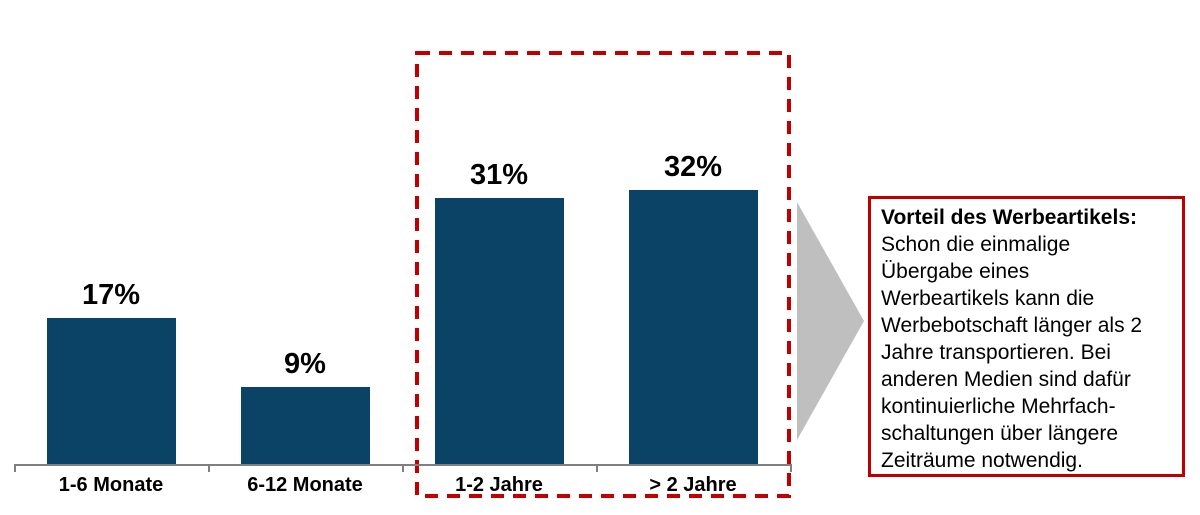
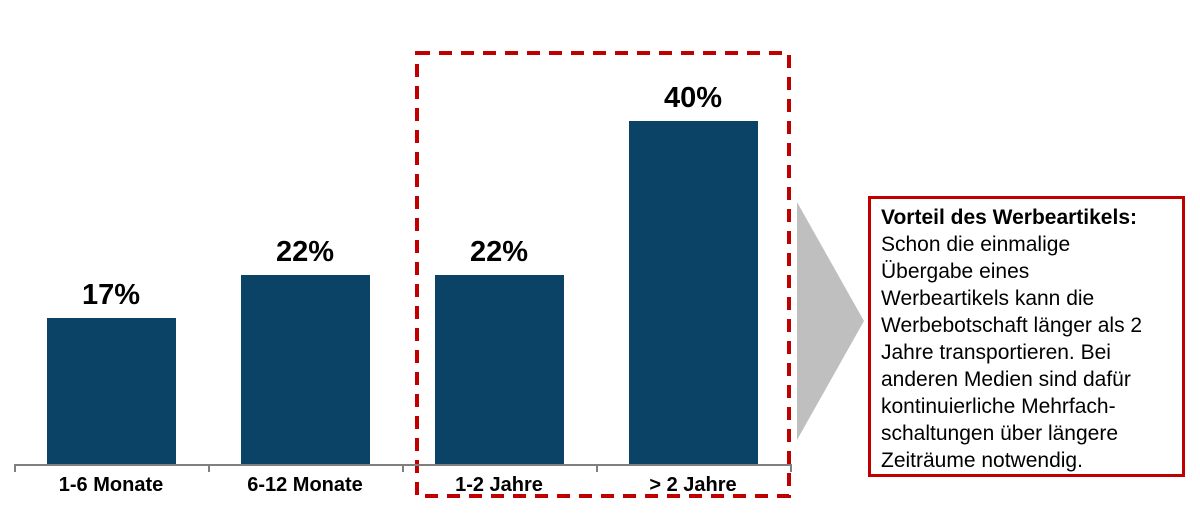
6-12 Monate: 9% -> 22%
1-2 Jahre: 31% -> 22%
> 2 Jahre: 32% -> 40%
